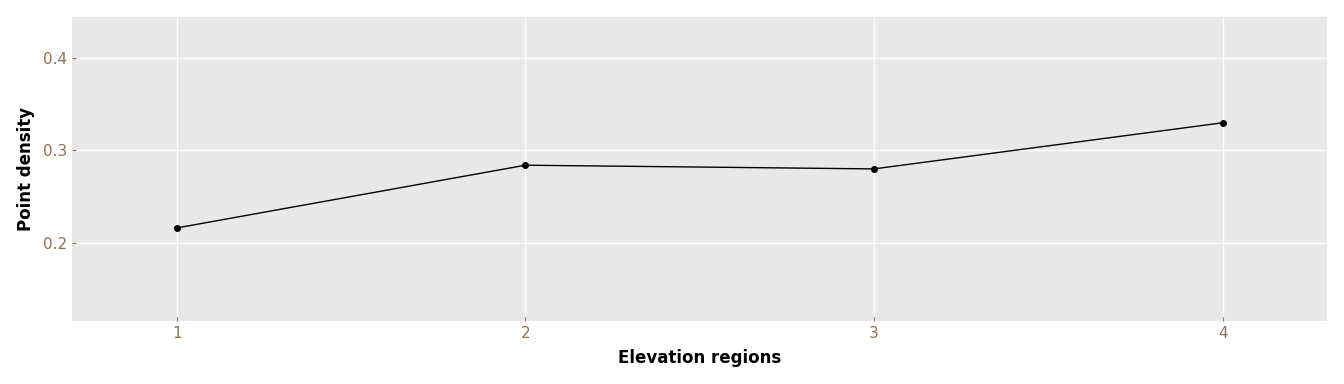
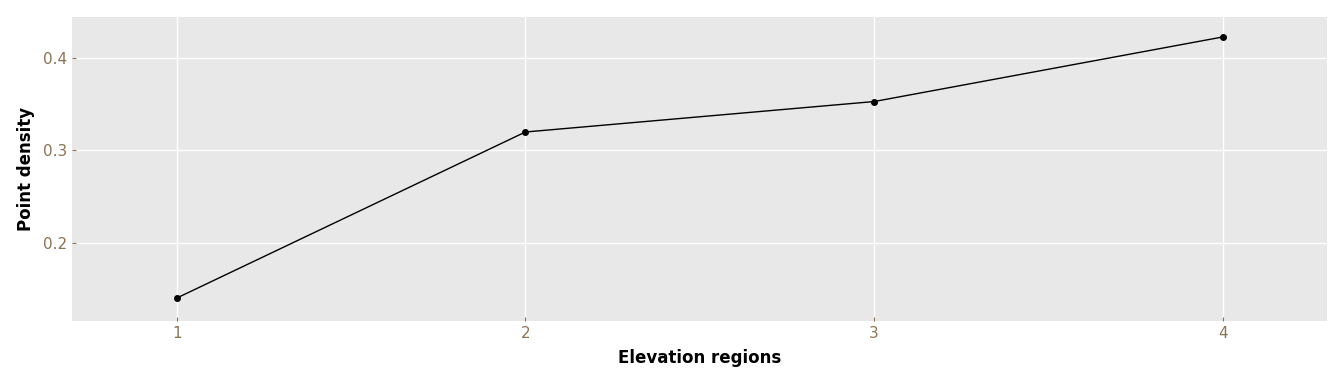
1: 0.216 -> 0.140
2: 0.284 -> 0.320
3: 0.280 -> 0.353
4: 0.330 -> 0.423
